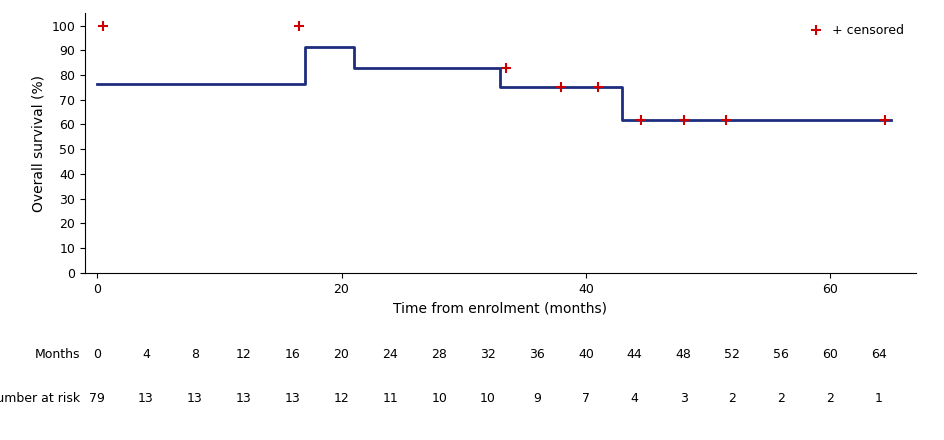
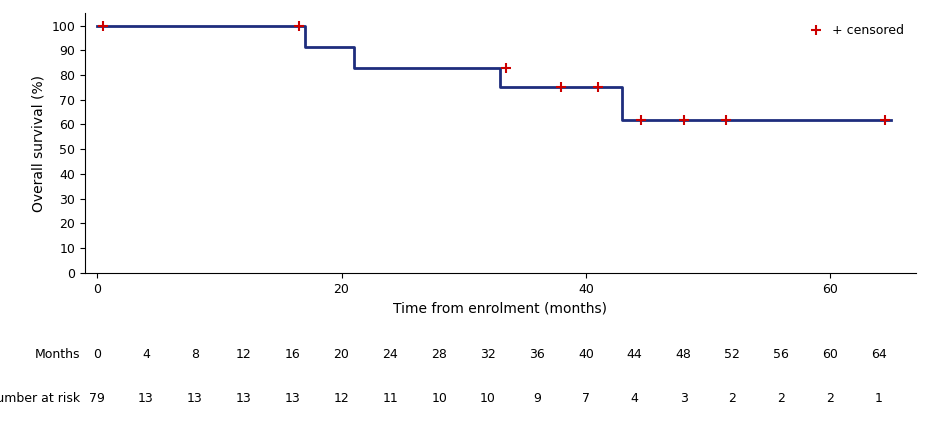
0: 76.5 -> 100.0
